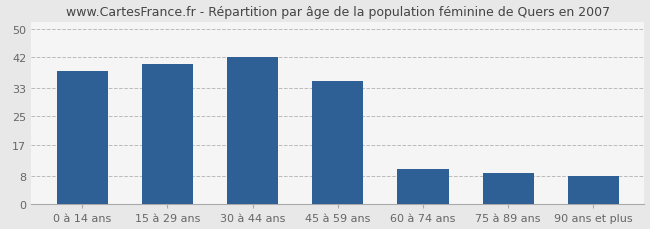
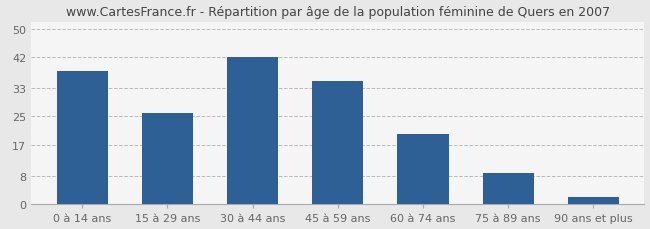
15 à 29 ans: 40 -> 26
60 à 74 ans: 10 -> 20
90 ans et plus: 8 -> 2
